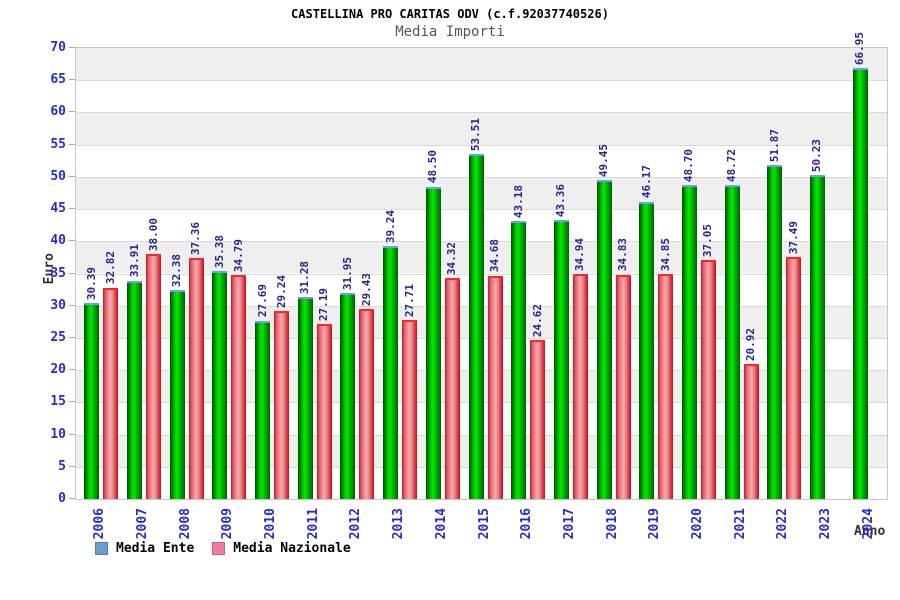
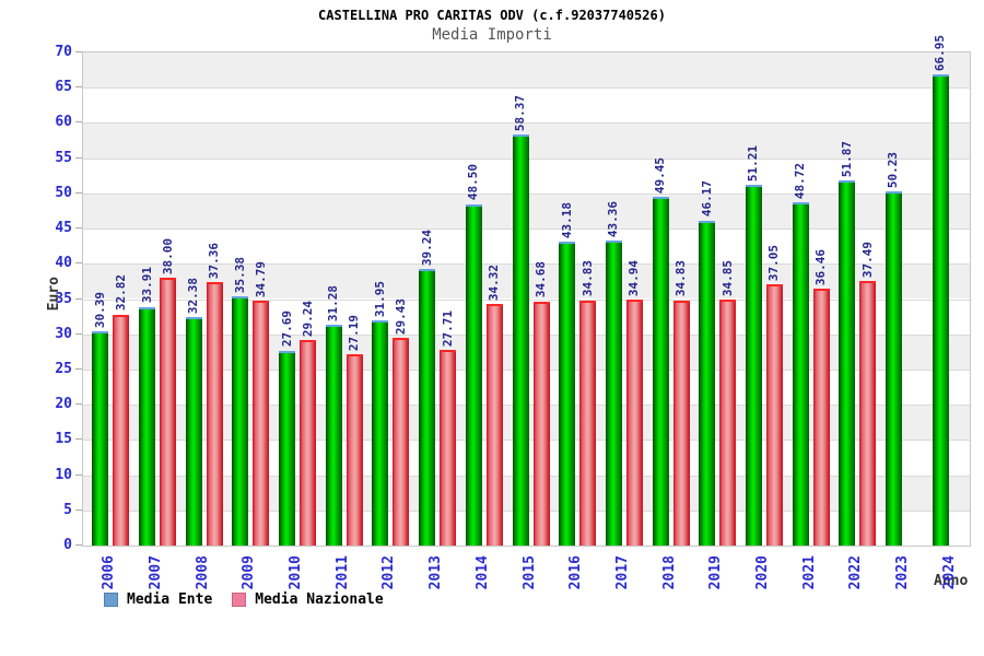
Media Ente/2015: 53.51 -> 58.37
Media Nazionale/2016: 24.62 -> 34.83
Media Ente/2020: 48.70 -> 51.21
Media Nazionale/2021: 20.92 -> 36.46
